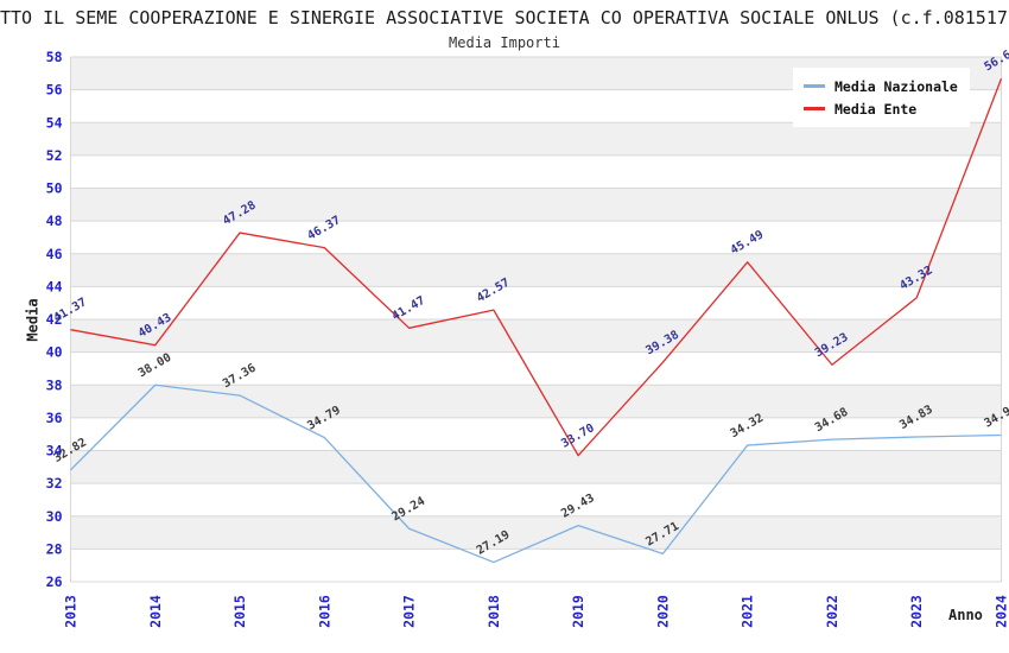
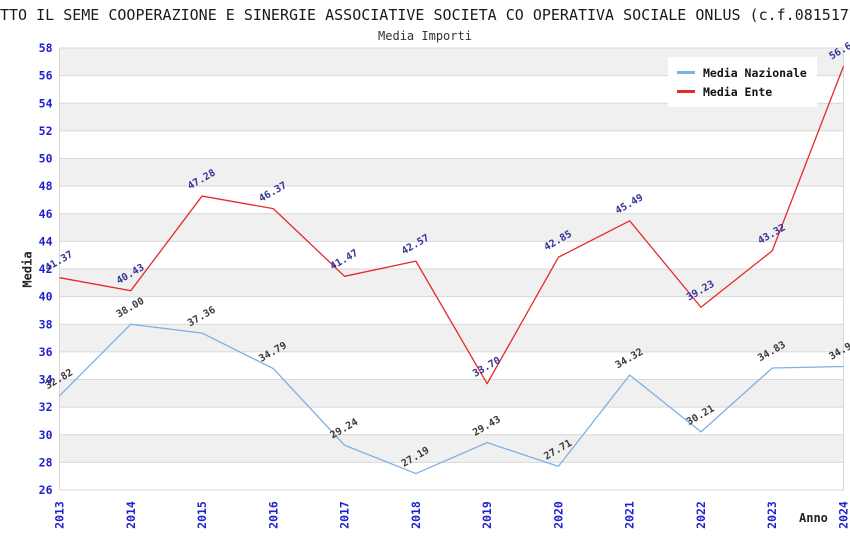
Media Ente/2020: 39.38 -> 42.85
Media Nazionale/2022: 34.68 -> 30.21
